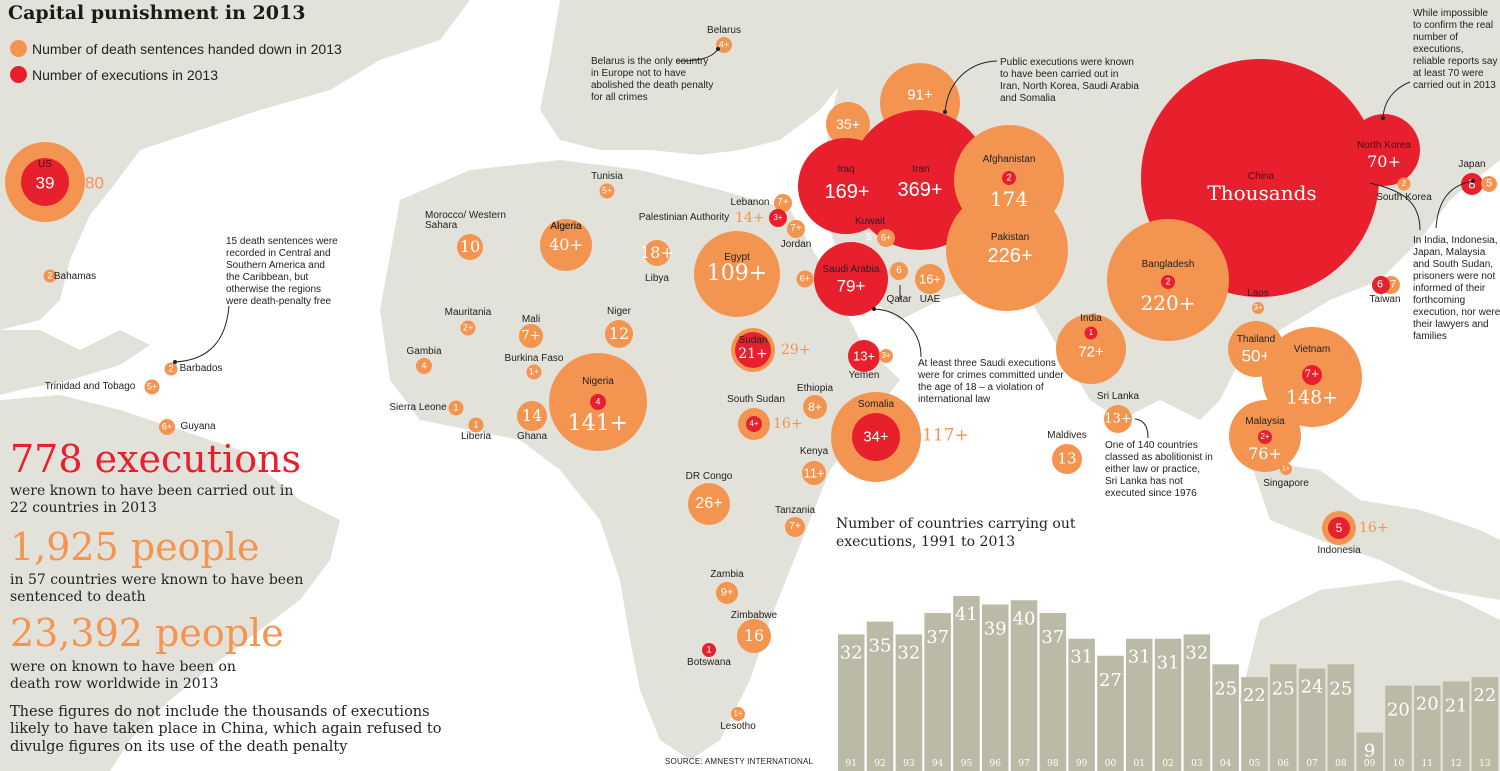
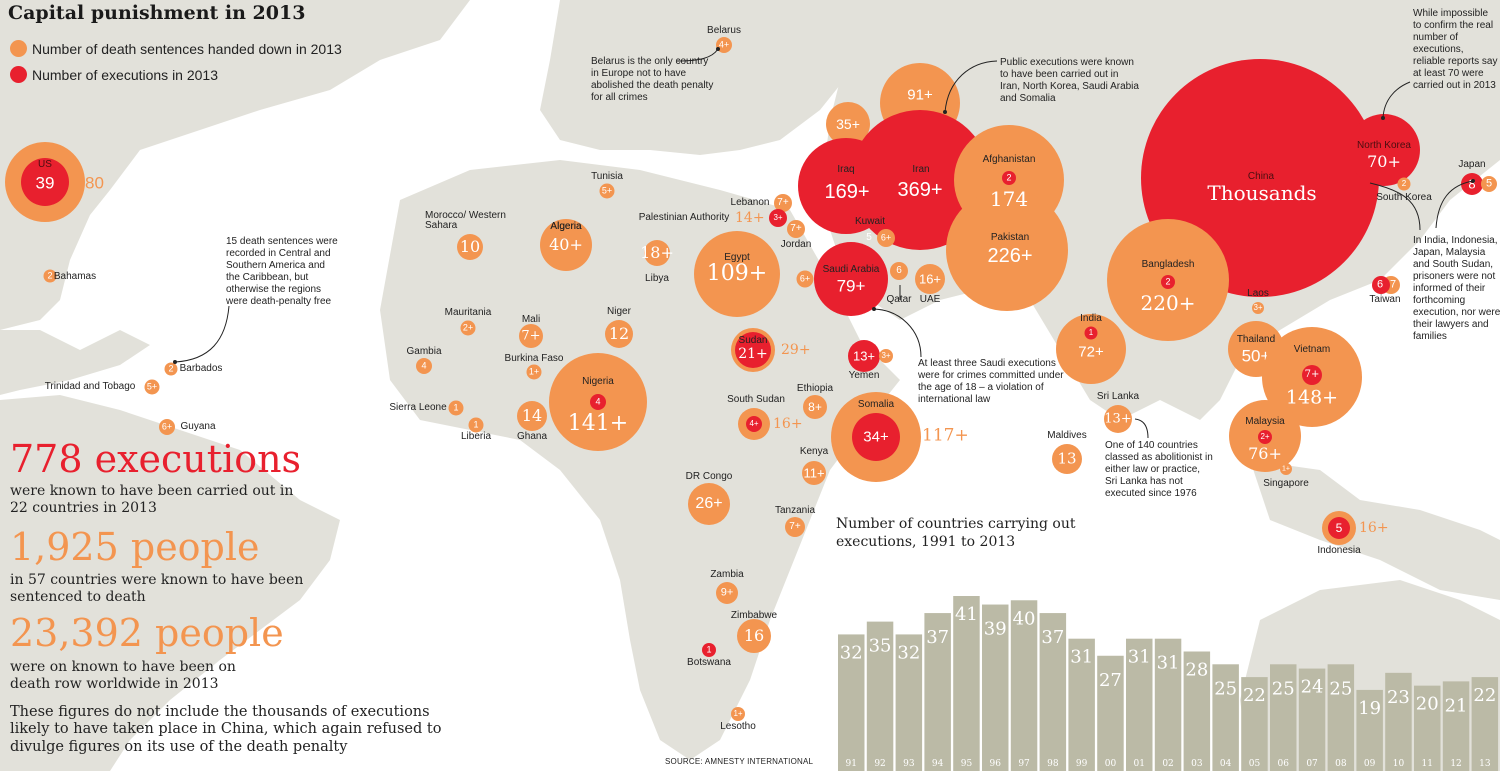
03: 32 -> 28
09: 9 -> 19
10: 20 -> 23
